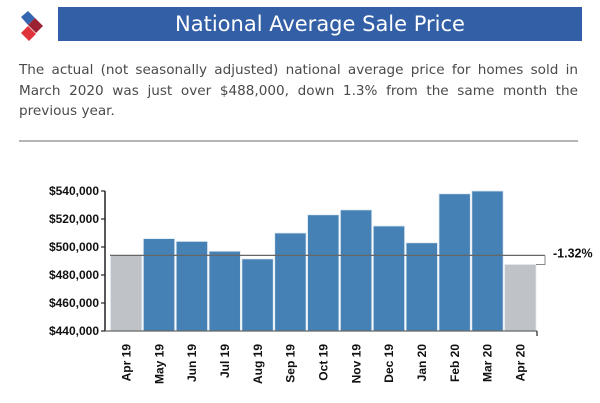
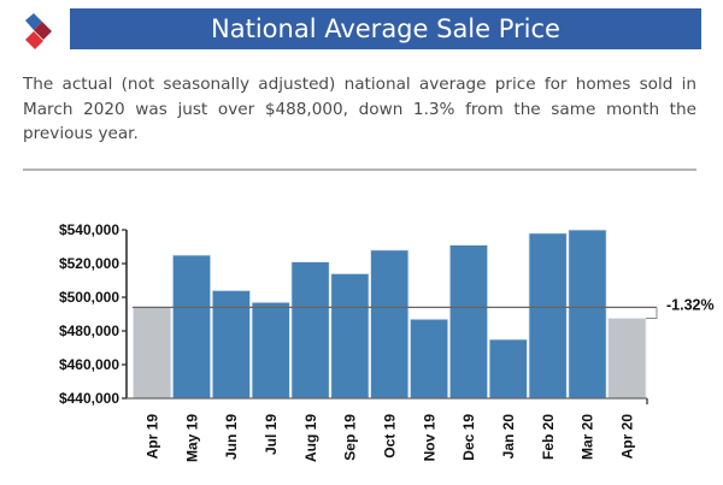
May 19: $506000 -> $525000
Aug 19: $492000 -> $521000
Sep 19: $510000 -> $514000
Oct 19: $523000 -> $528000
Nov 19: $526000 -> $487000
Dec 19: $515000 -> $531000
Jan 20: $503000 -> $475000
